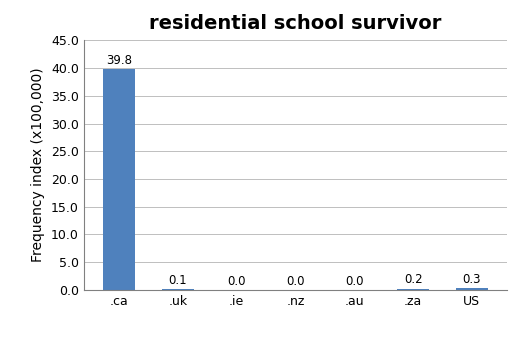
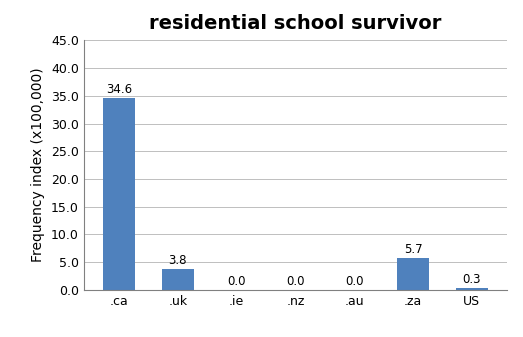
.ca: 39.8 -> 34.6
.uk: 0.1 -> 3.8
.za: 0.2 -> 5.7
